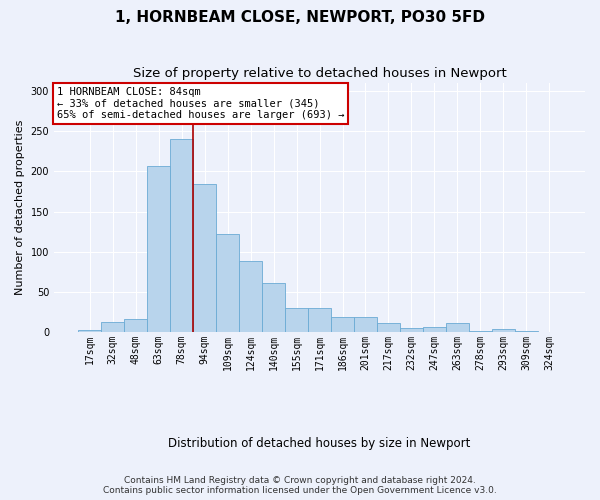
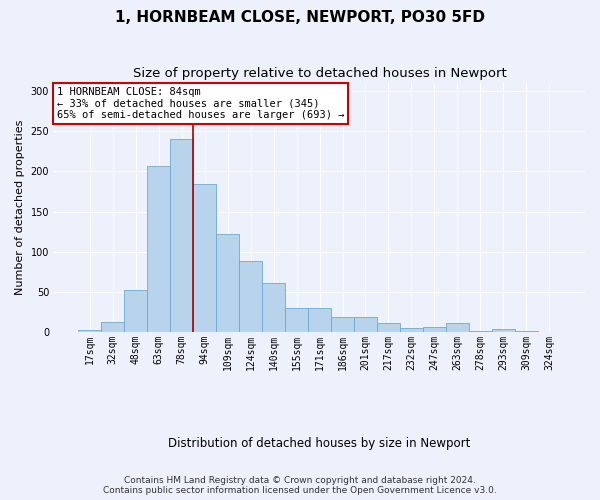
48sqm: 16 -> 52
